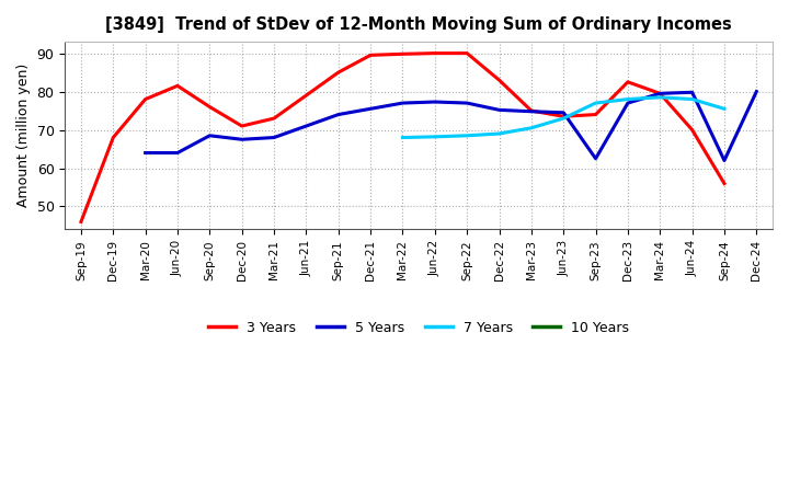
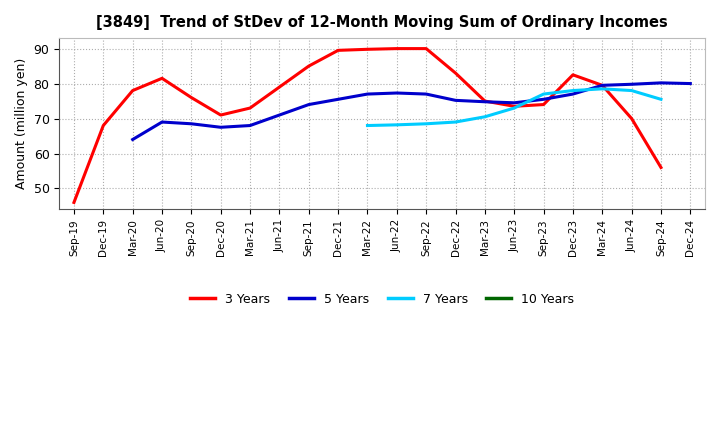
5 Years/Jun-20: 64.0 -> 69.0
5 Years/Sep-23: 62.5 -> 75.5
5 Years/Sep-24: 62.0 -> 80.2
